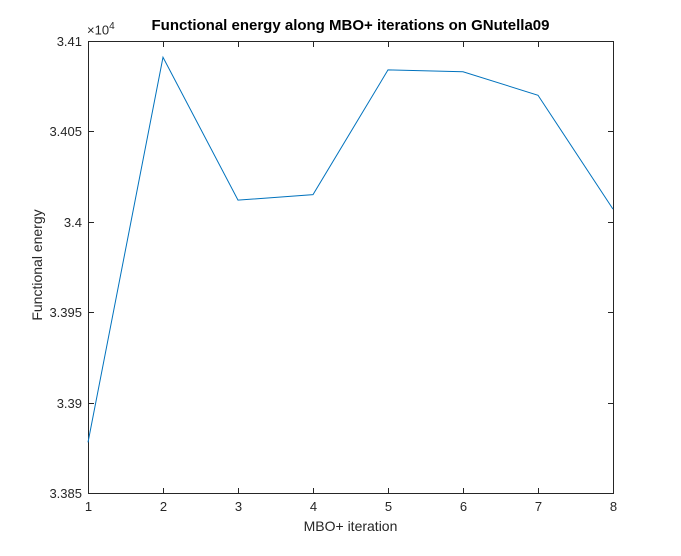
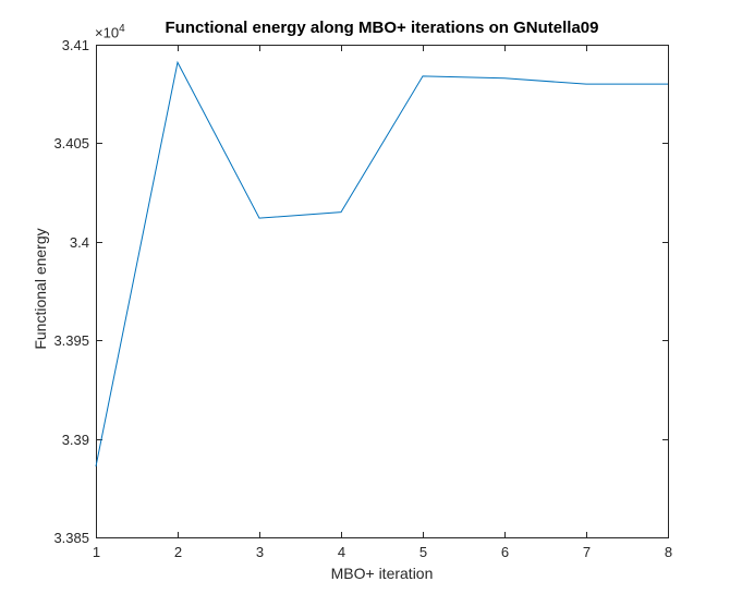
1: 3.3878 -> 3.3886
7: 3.4070 -> 3.4080
8: 3.4007 -> 3.4080
